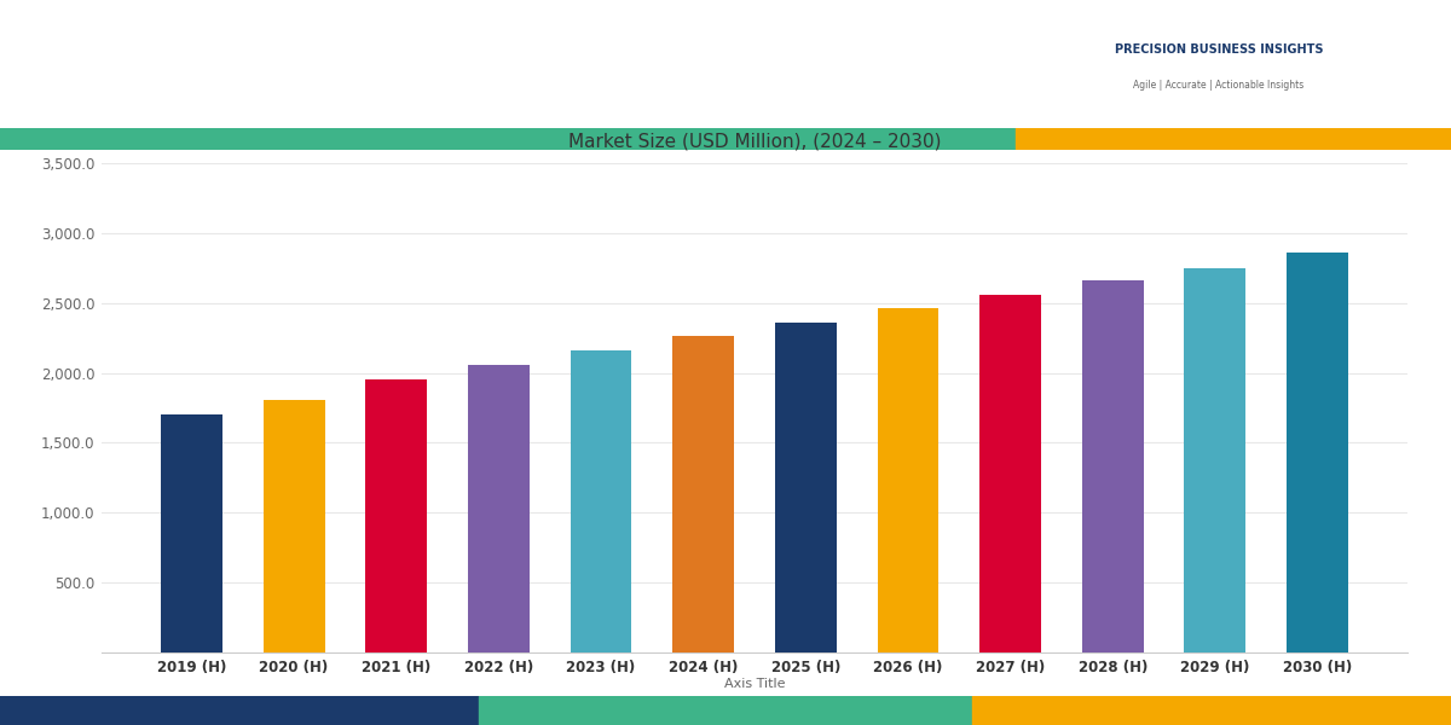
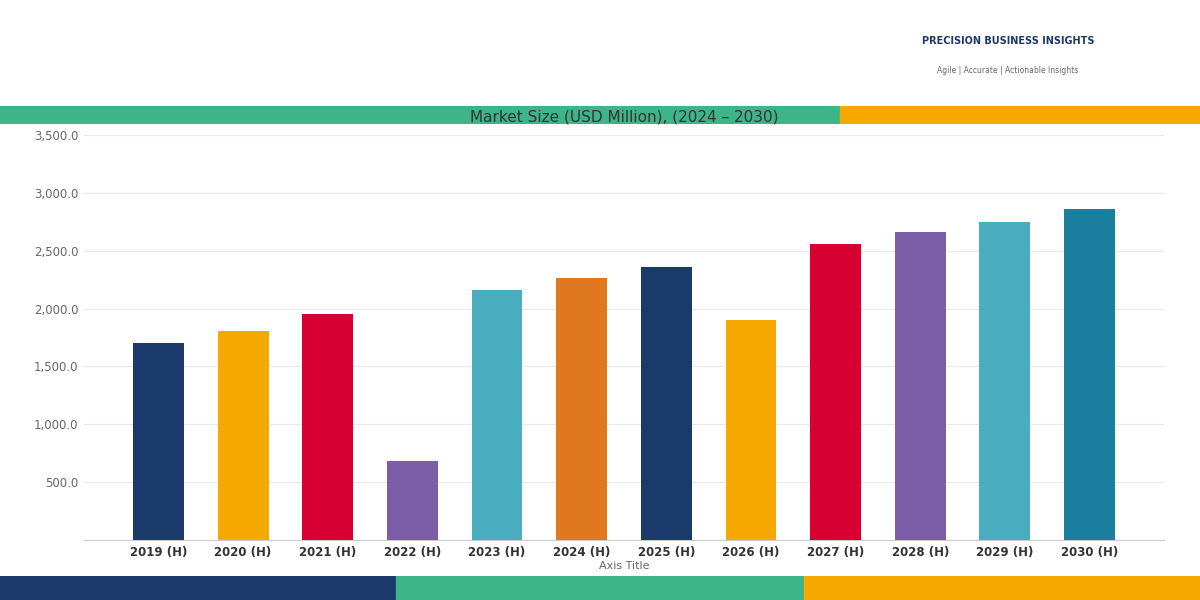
2022 (H): 2,060 -> 680
2026 (H): 2,460 -> 1,900
